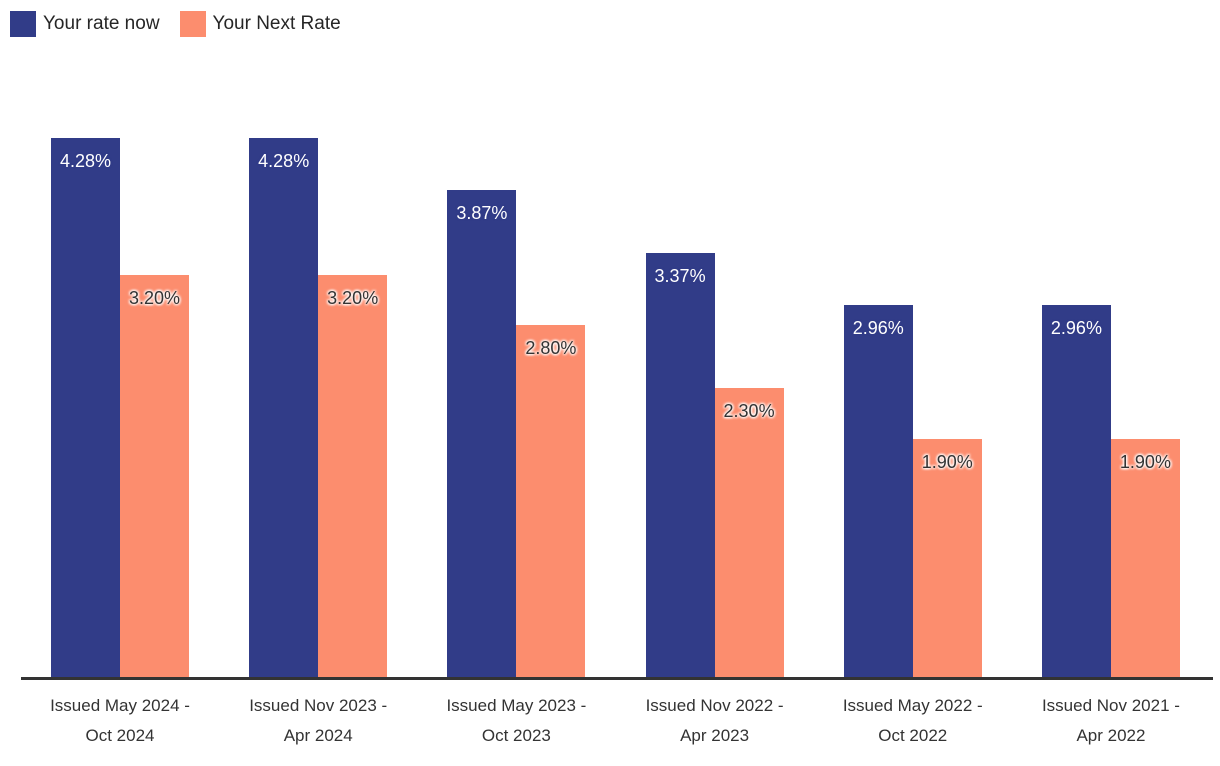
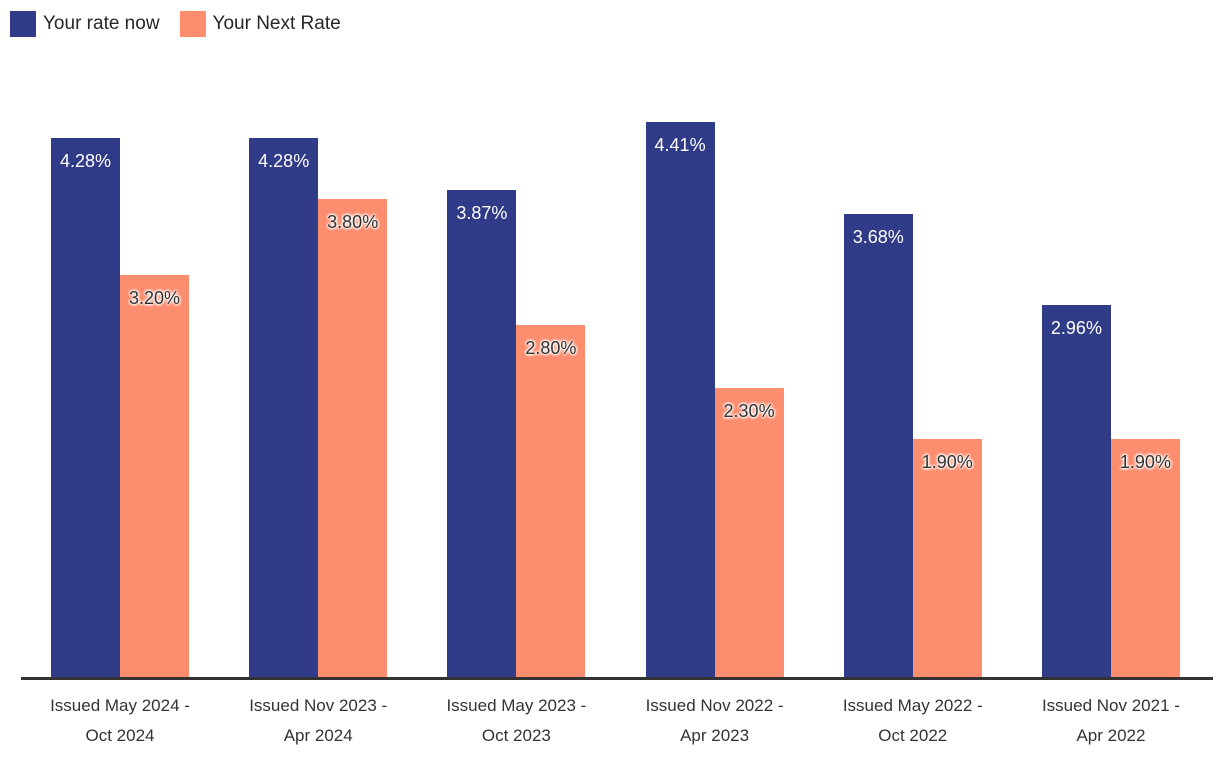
Your Next Rate/Issued Nov 2023 - Apr 2024: 3.20% -> 3.80%
Your rate now/Issued Nov 2022 - Apr 2023: 3.37% -> 4.41%
Your rate now/Issued May 2022 - Oct 2022: 2.96% -> 3.68%
